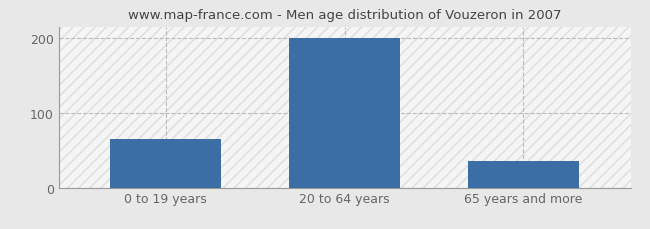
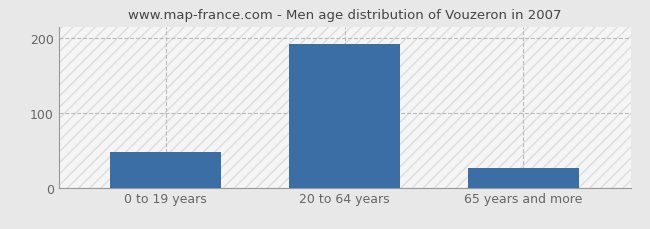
0 to 19 years: 65 -> 48
20 to 64 years: 200 -> 192
65 years and more: 35 -> 26
